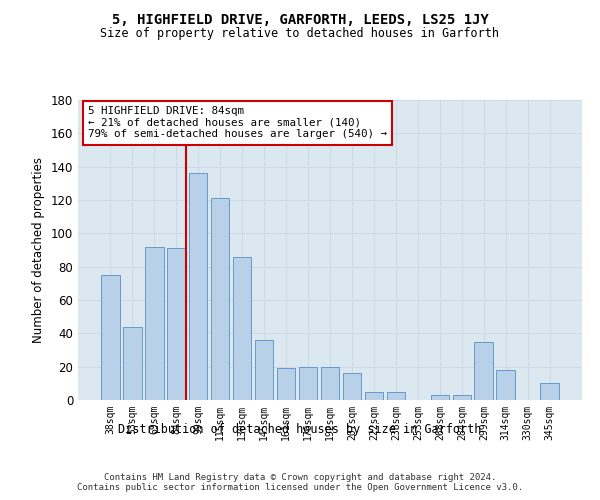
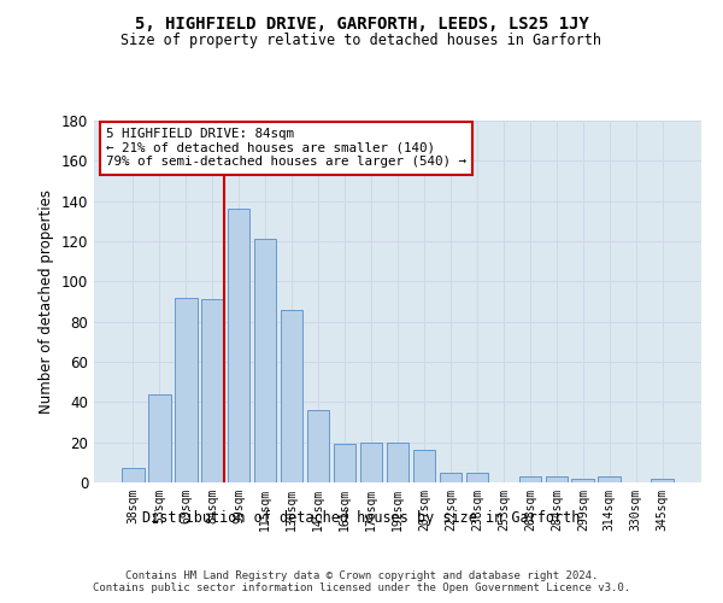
38sqm: 75 -> 7
299sqm: 35 -> 2
314sqm: 18 -> 3
345sqm: 10 -> 2
